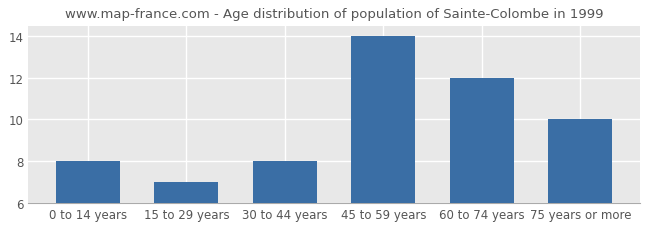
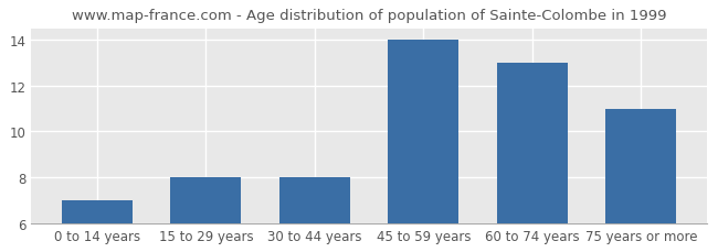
0 to 14 years: 8 -> 7
15 to 29 years: 7 -> 8
60 to 74 years: 12 -> 13
75 years or more: 10 -> 11
